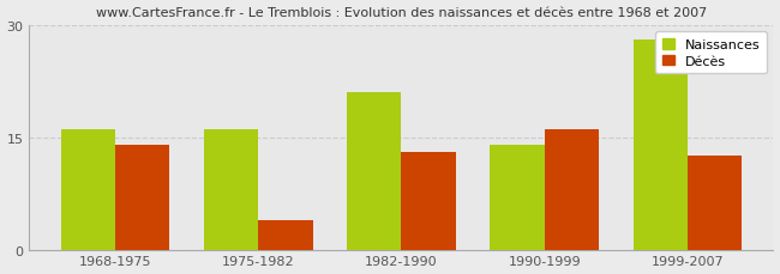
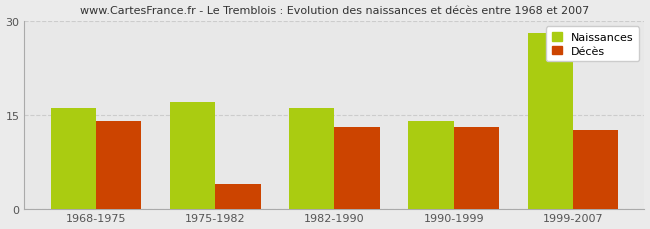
Naissances/1975-1982: 16 -> 17
Naissances/1982-1990: 21 -> 16
Décès/1990-1999: 16.0 -> 13.0
